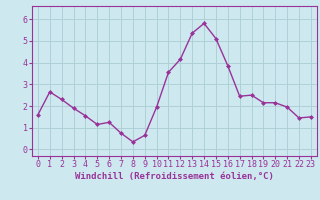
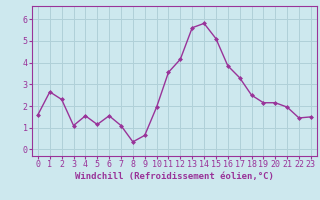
3: 1.90 -> 1.10
6: 1.25 -> 1.55
7: 0.75 -> 1.10
13: 5.35 -> 5.60
17: 2.45 -> 3.30
